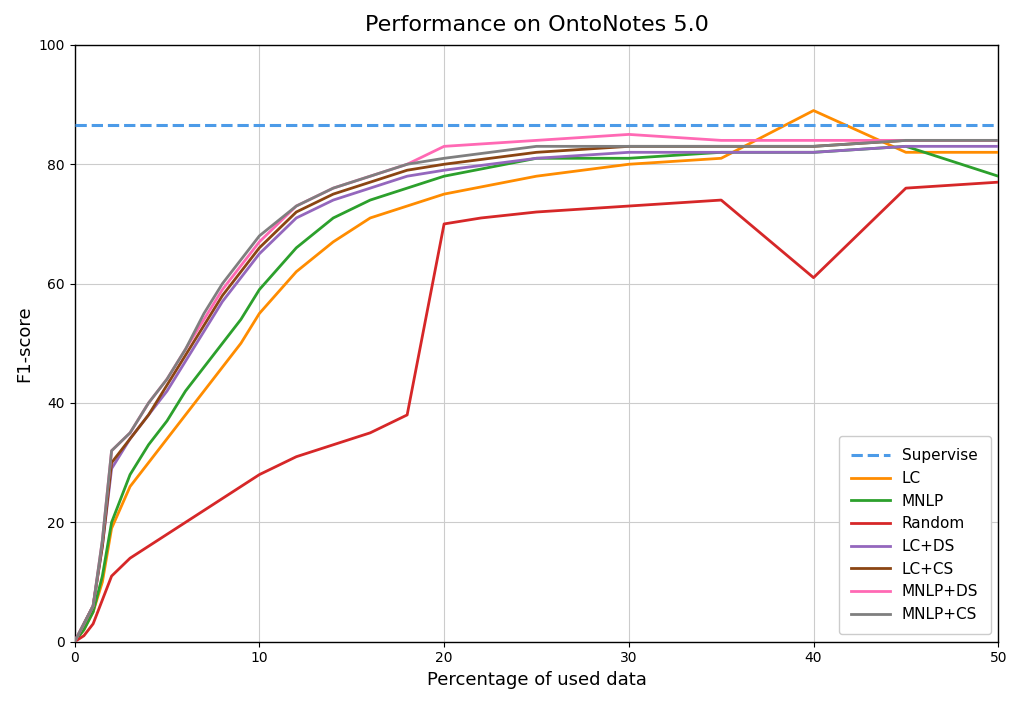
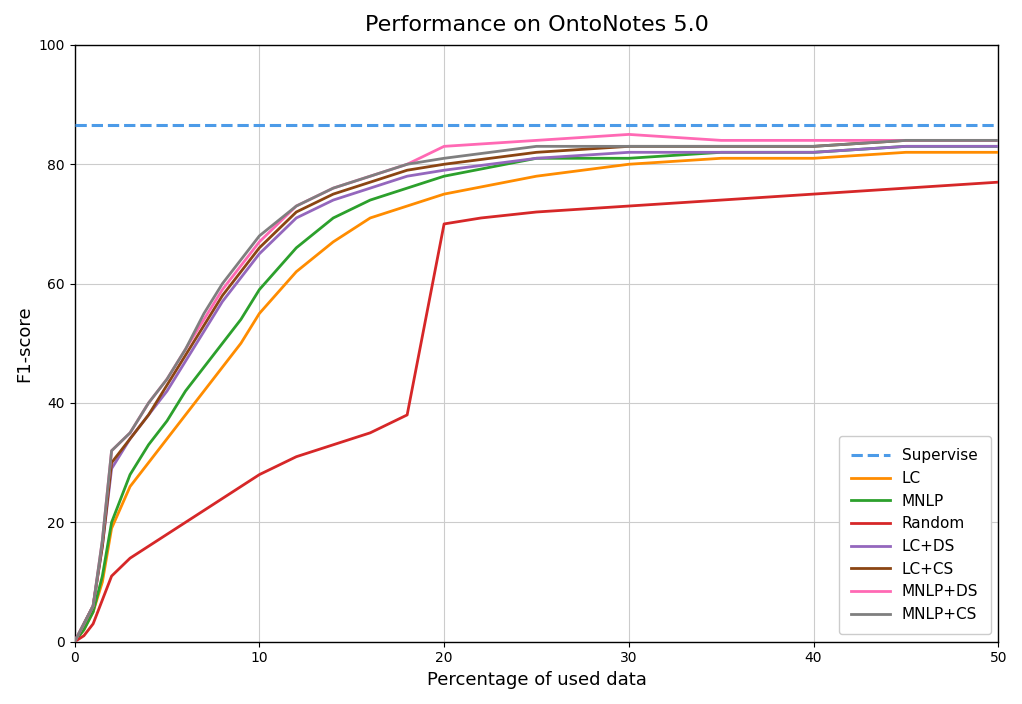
LC/40: 89 -> 81
Random/40: 61 -> 75
MNLP/50: 78 -> 83
